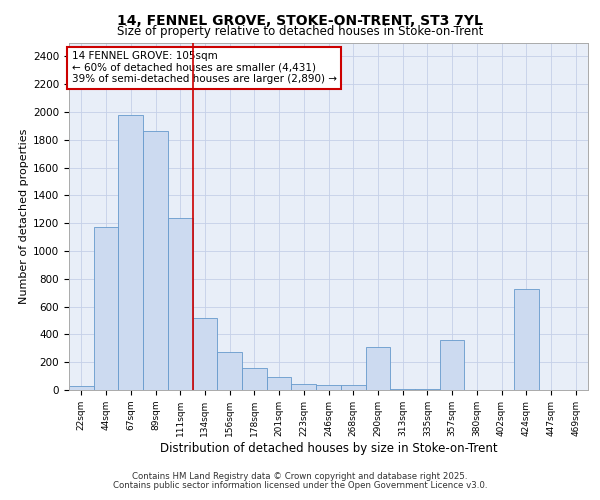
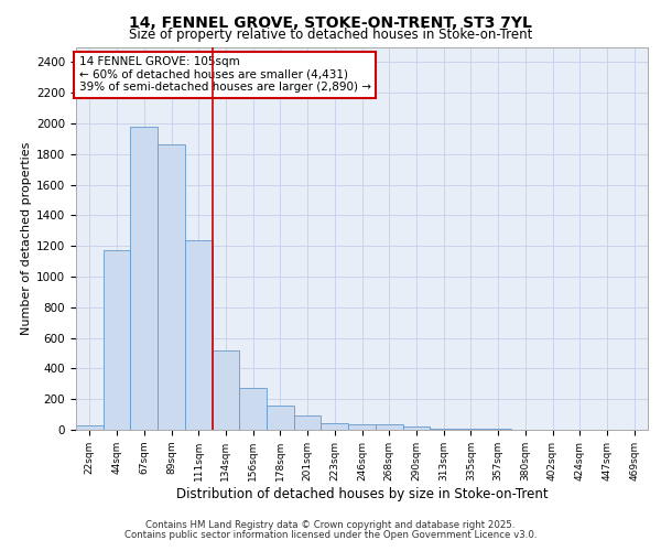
290sqm: 310 -> 20
357sqm: 360 -> 0
424sqm: 730 -> 0
